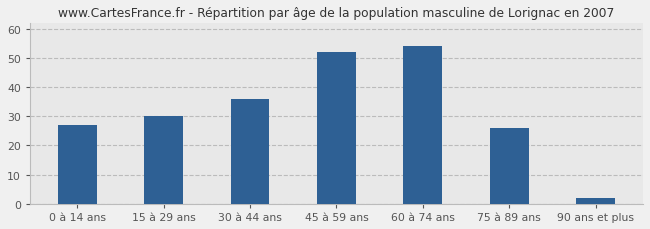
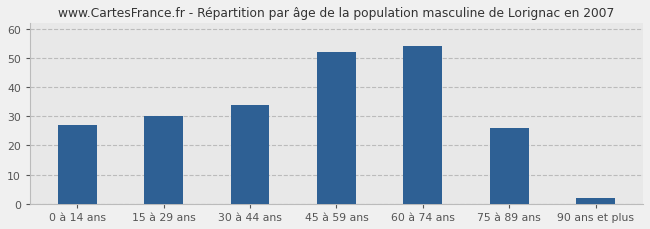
30 à 44 ans: 36 -> 34
